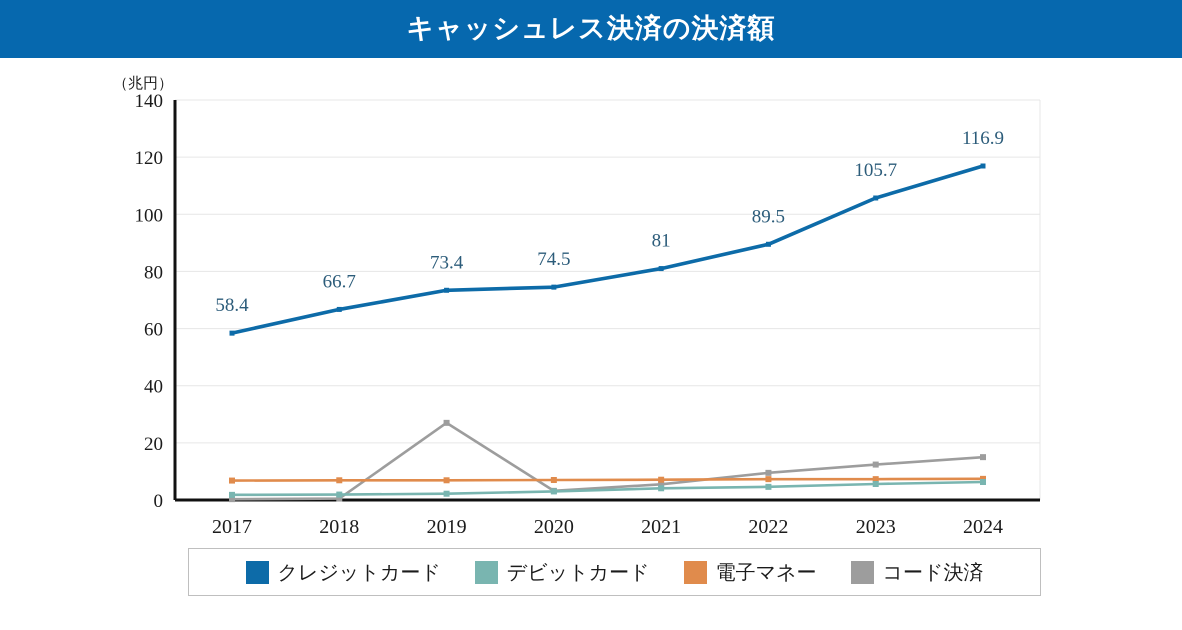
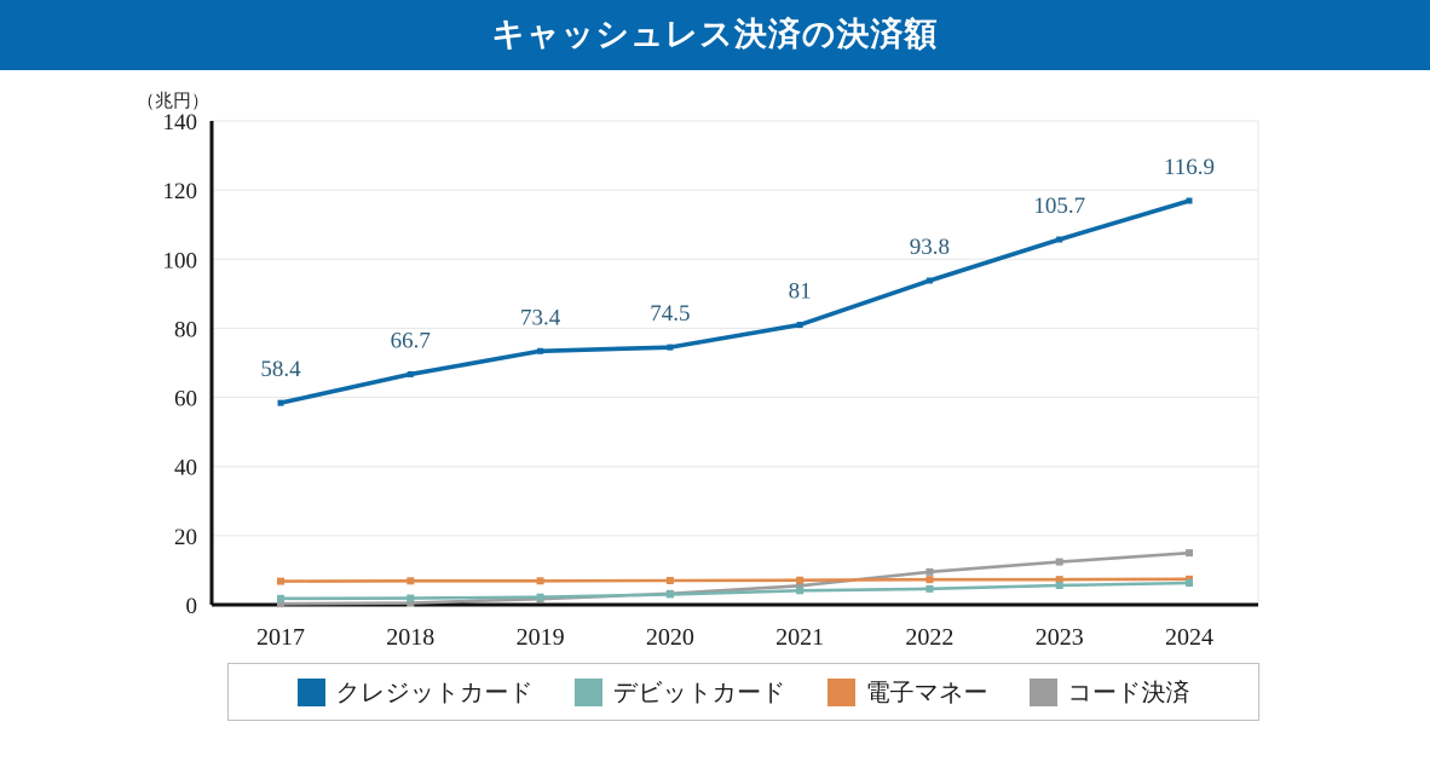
コード決済/2019: 27 -> 2
クレジットカード/2022: 89.5 -> 93.8
